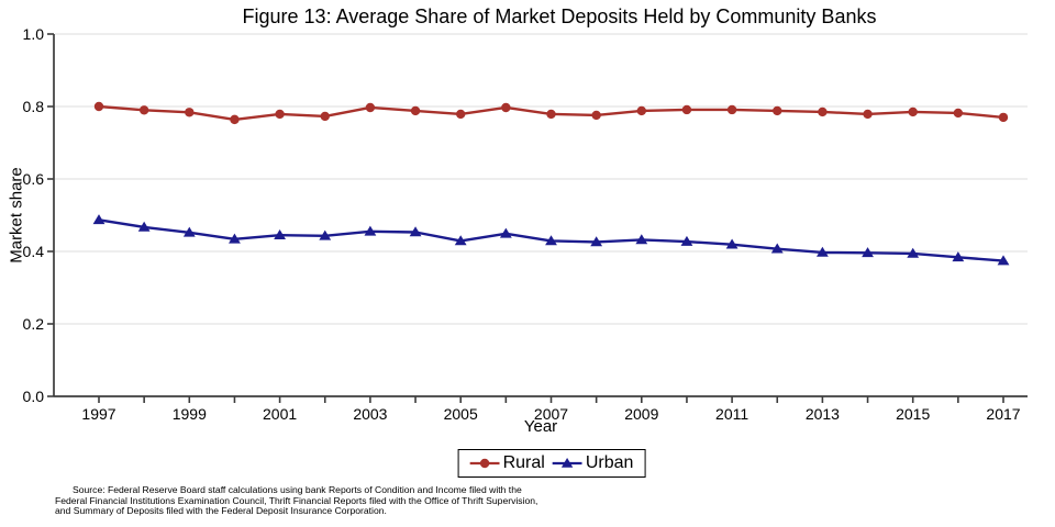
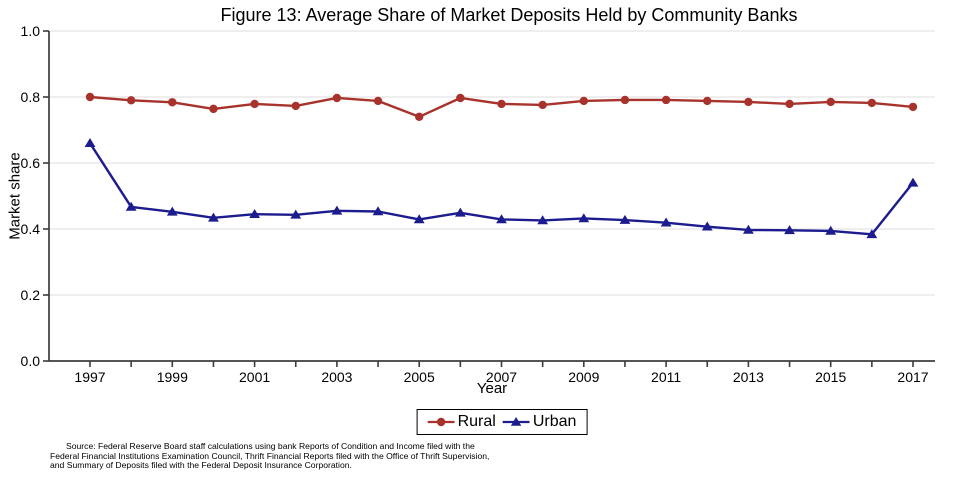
Urban/1997: 0.49 -> 0.66
Rural/2005: 0.78 -> 0.74
Urban/2017: 0.37 -> 0.54
